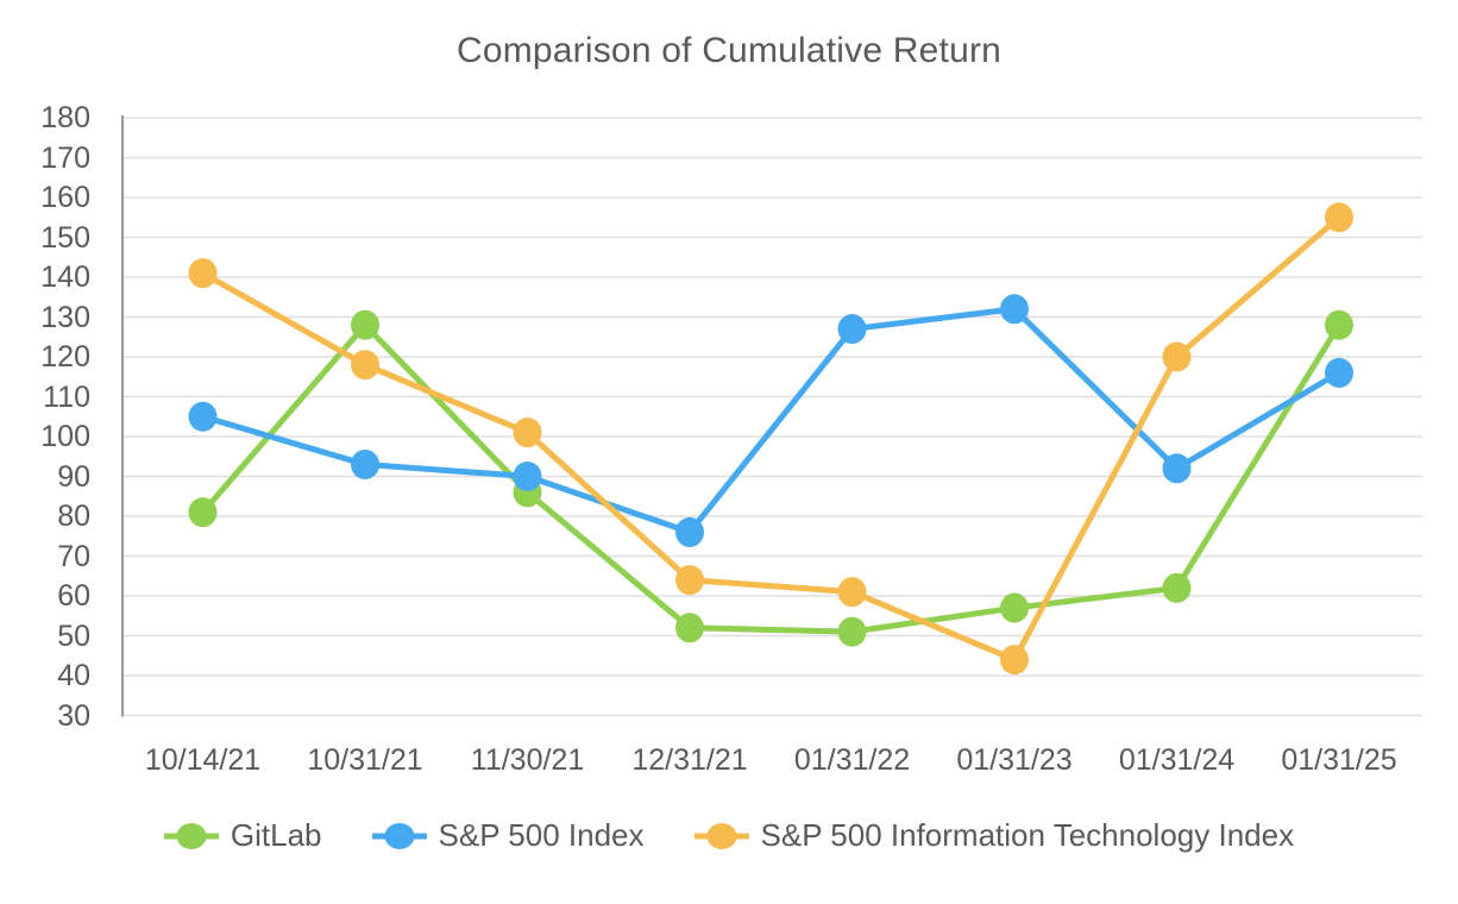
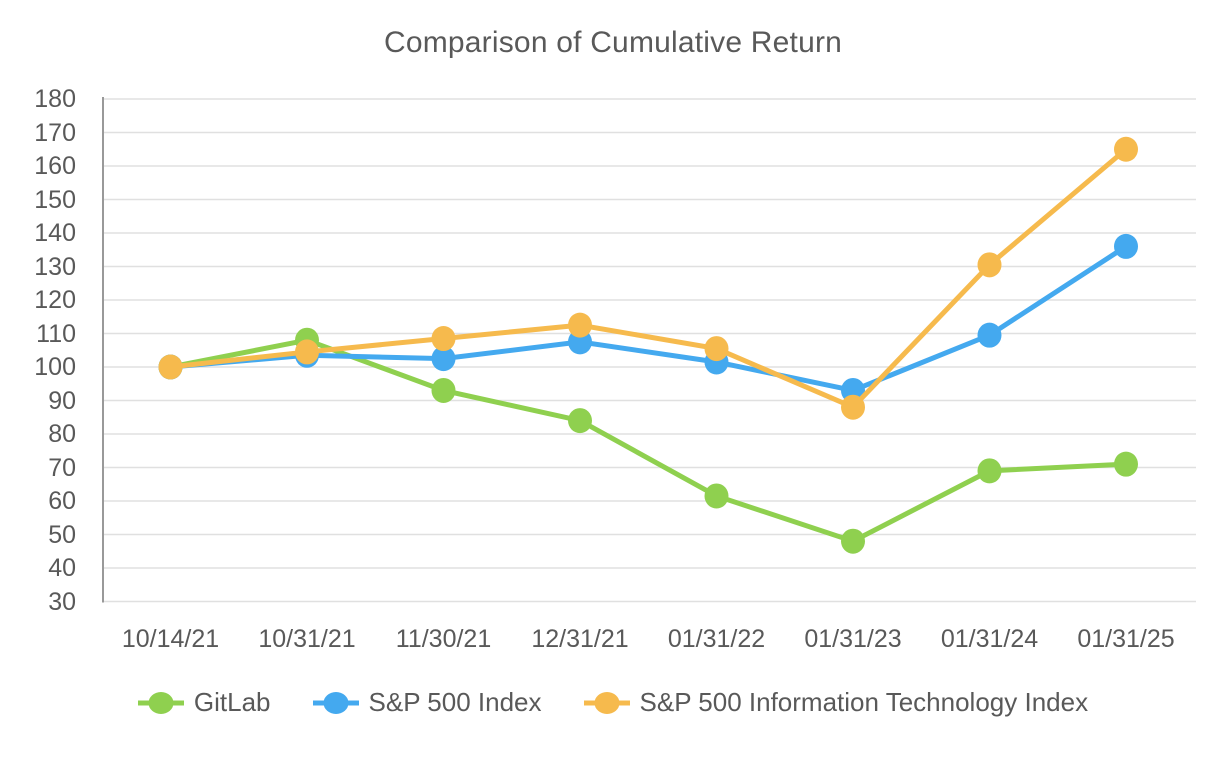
GitLab/10/14/21: 81 -> 100
S&P 500 Index/10/14/21: 105 -> 100
S&P 500 Information Technology Index/10/14/21: 141 -> 100
GitLab/10/31/21: 128 -> 108
S&P 500 Index/10/31/21: 93 -> 104
S&P 500 Information Technology Index/10/31/21: 118 -> 104
GitLab/11/30/21: 86 -> 93
S&P 500 Index/11/30/21: 90 -> 102
S&P 500 Information Technology Index/11/30/21: 101 -> 108
GitLab/12/31/21: 52 -> 84
S&P 500 Index/12/31/21: 76 -> 108
S&P 500 Information Technology Index/12/31/21: 64 -> 112
GitLab/01/31/22: 51 -> 62
S&P 500 Index/01/31/22: 127 -> 102
S&P 500 Information Technology Index/01/31/22: 61 -> 106
GitLab/01/31/23: 57 -> 48
S&P 500 Index/01/31/23: 132 -> 93
S&P 500 Information Technology Index/01/31/23: 44 -> 88
GitLab/01/31/24: 62 -> 69
S&P 500 Index/01/31/24: 92 -> 110
S&P 500 Information Technology Index/01/31/24: 120 -> 130
GitLab/01/31/25: 128 -> 71
S&P 500 Index/01/31/25: 116 -> 136
S&P 500 Information Technology Index/01/31/25: 155 -> 165
